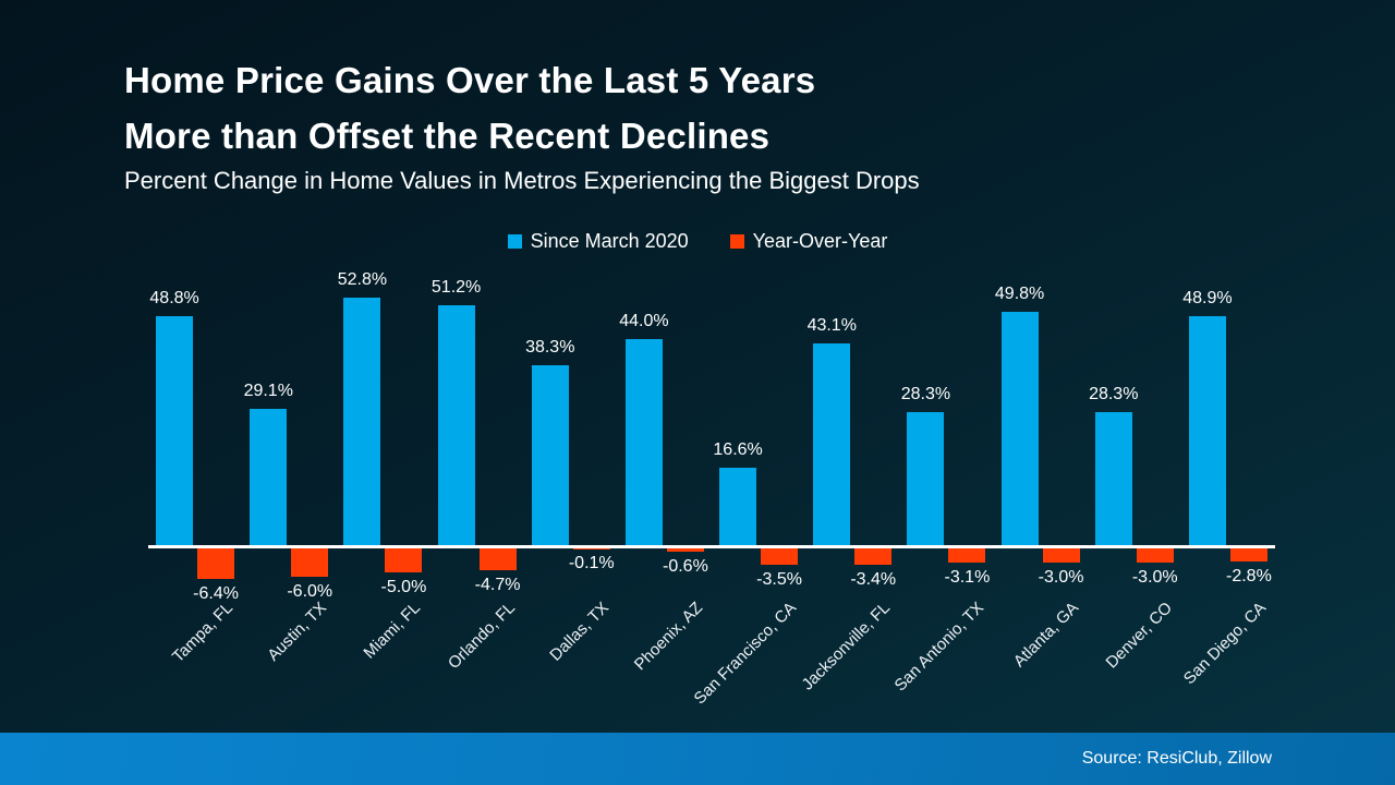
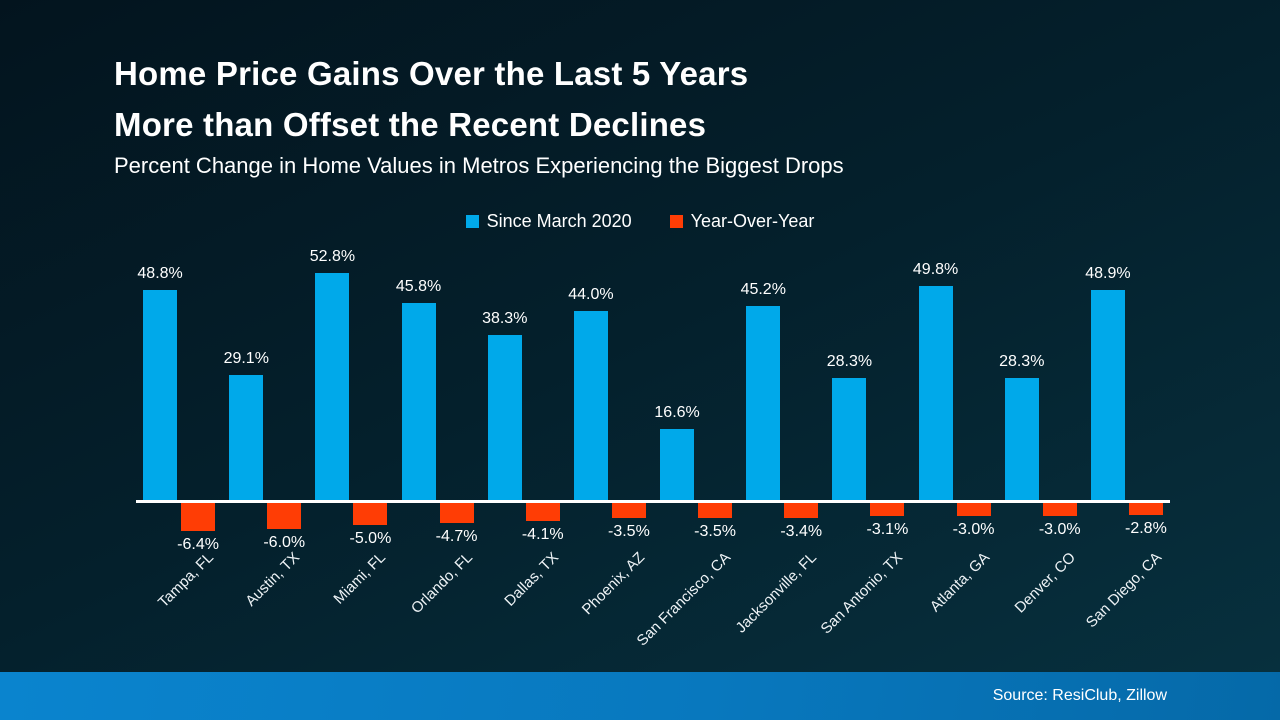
Since March 2020/Orlando, FL: 51.2% -> 45.8%
Year-Over-Year/Dallas, TX: -0.1% -> -4.1%
Year-Over-Year/Phoenix, AZ: -0.6% -> -3.5%
Since March 2020/Jacksonville, FL: 43.1% -> 45.2%
